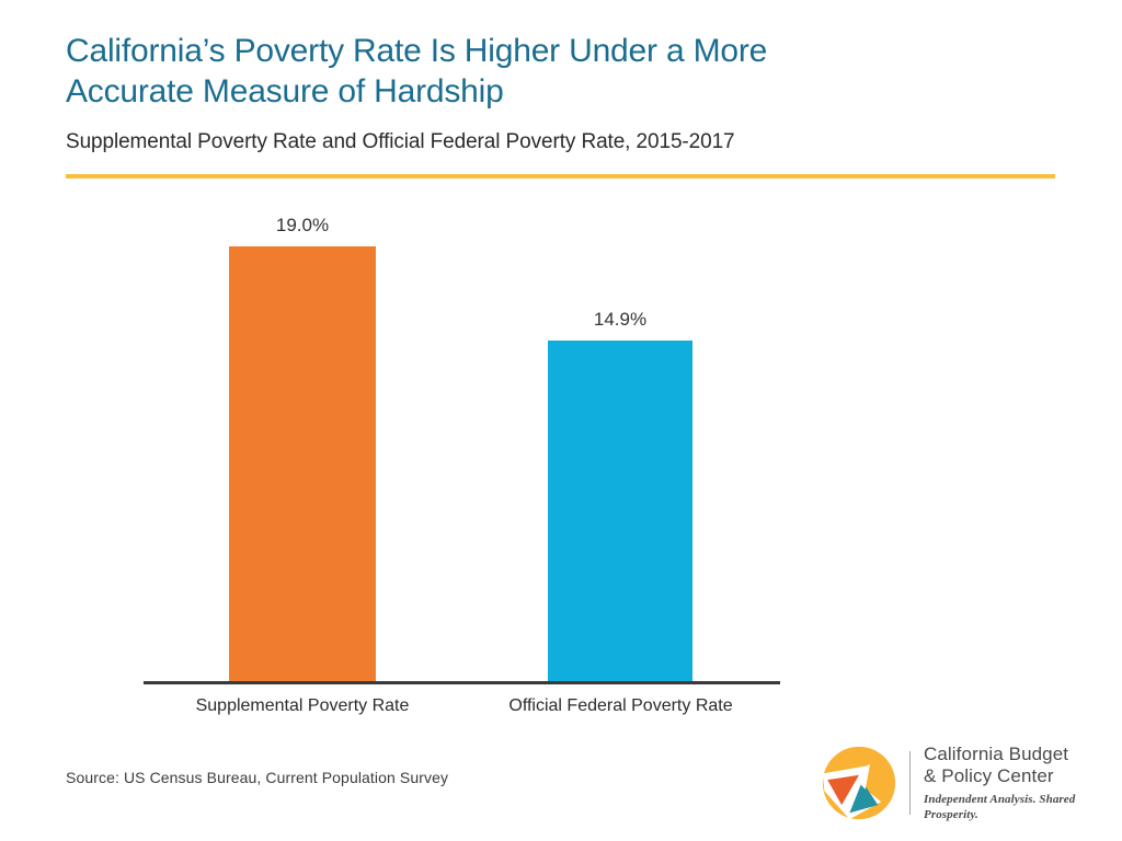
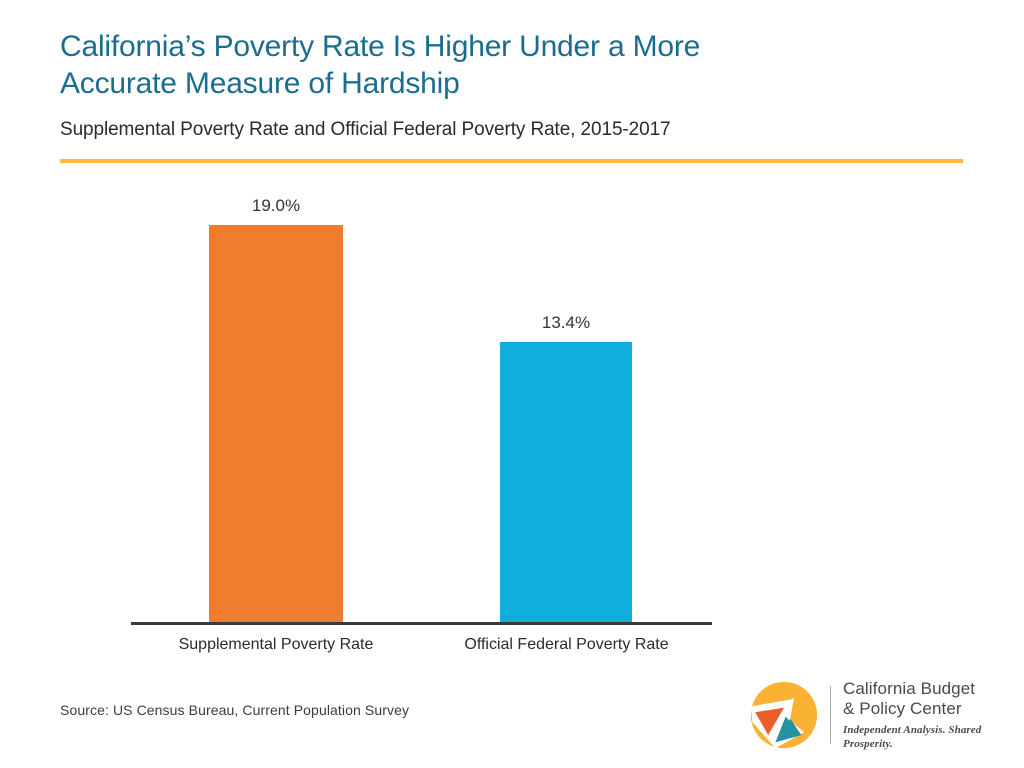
Official Federal Poverty Rate: 14.9% -> 13.4%
